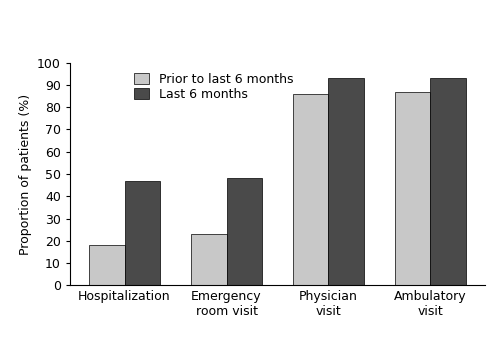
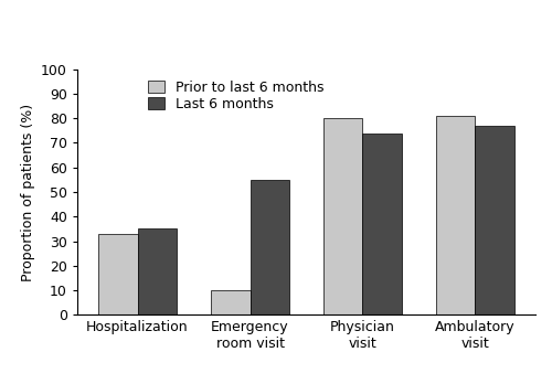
Prior to last 6 months/Hospitalization: 18 -> 33
Last 6 months/Hospitalization: 47 -> 35
Prior to last 6 months/Emergency room visit: 23 -> 10
Last 6 months/Emergency room visit: 48 -> 55
Prior to last 6 months/Physician visit: 86 -> 80
Last 6 months/Physician visit: 93 -> 74
Prior to last 6 months/Ambulatory visit: 87 -> 81
Last 6 months/Ambulatory visit: 93 -> 77
